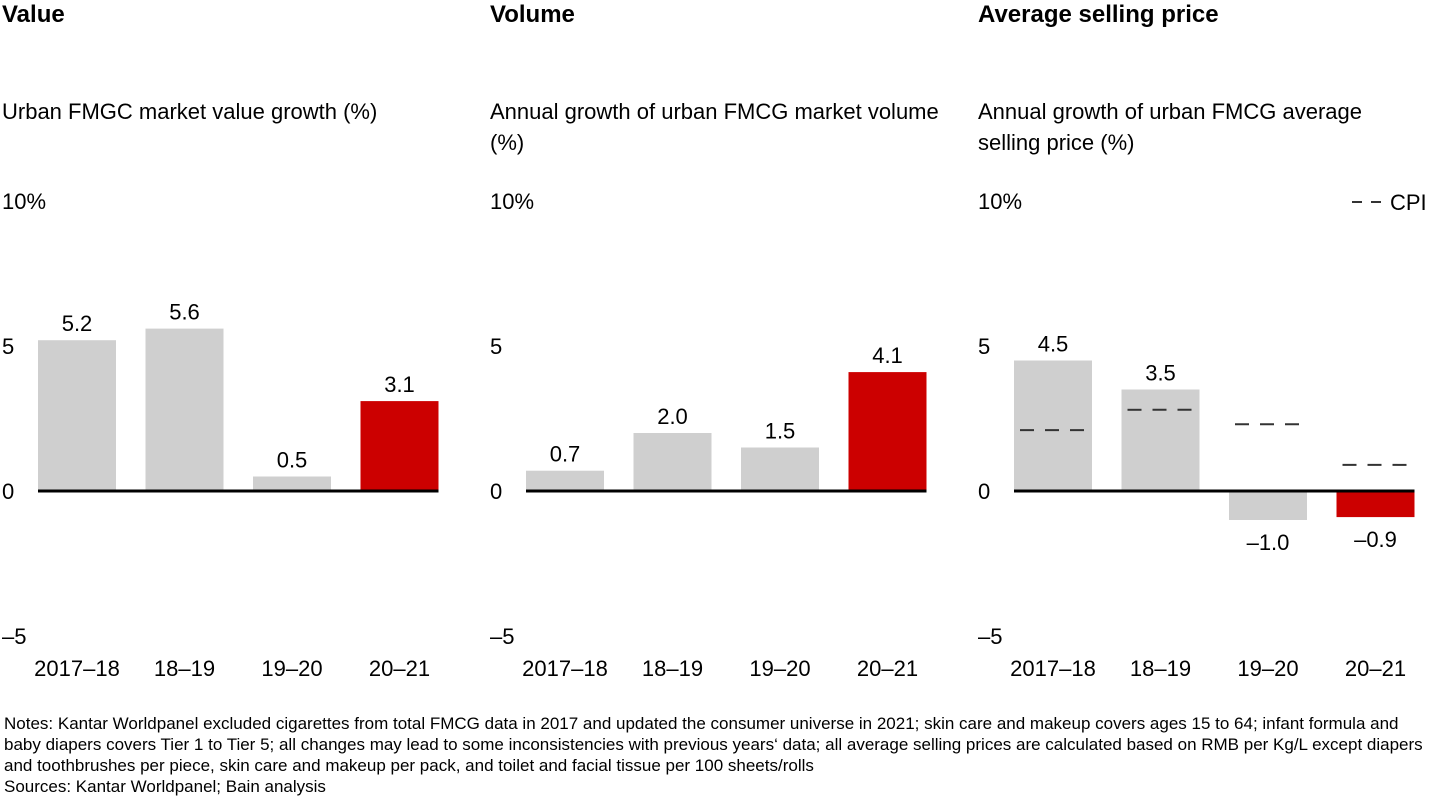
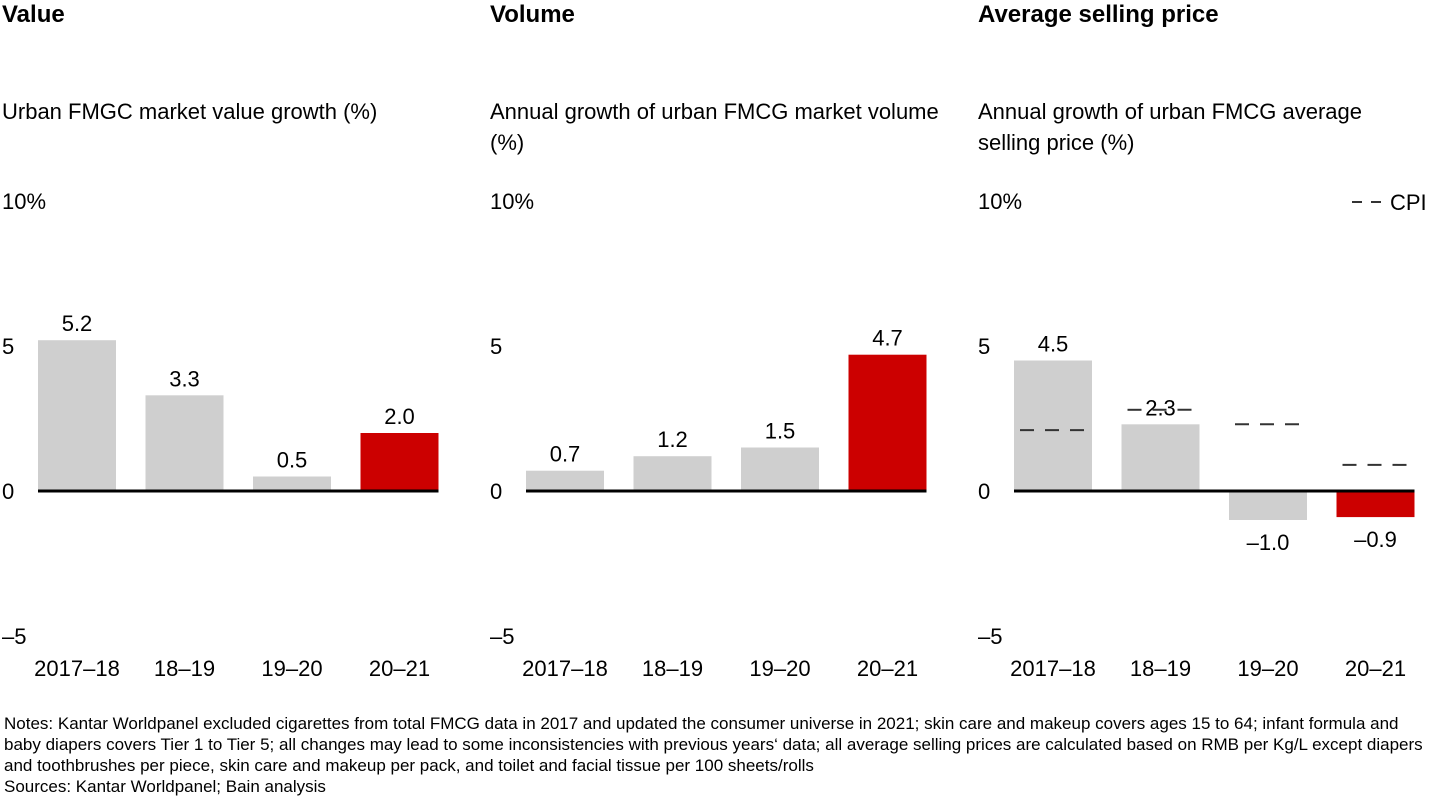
Value/18–19: 5.6 -> 3.3
Value/20–21: 3.1 -> 2.0
Volume/18–19: 2.0 -> 1.2
Volume/20–21: 4.1 -> 4.7
Average selling price/18–19: 3.5 -> 2.3
